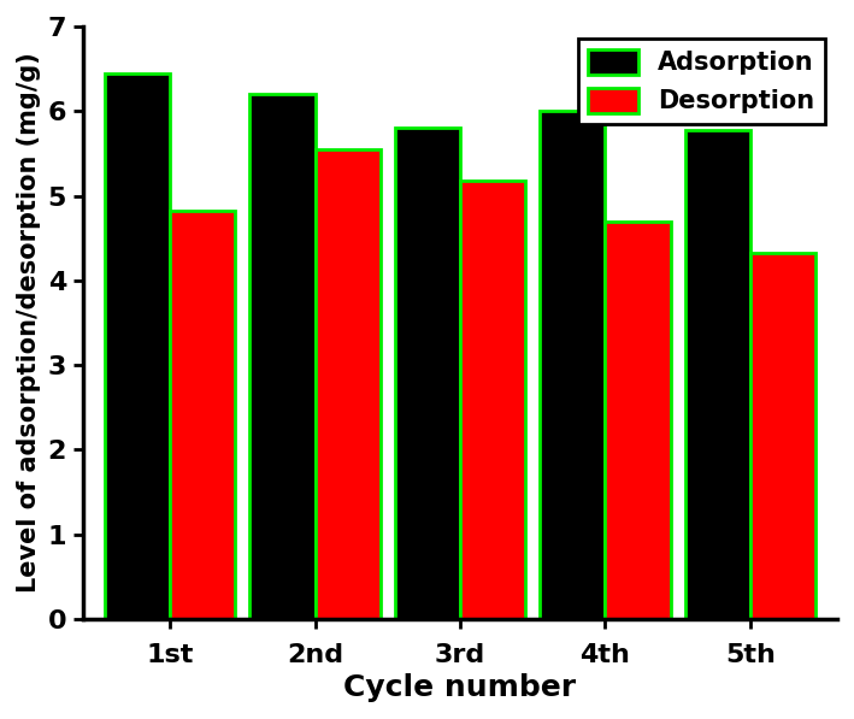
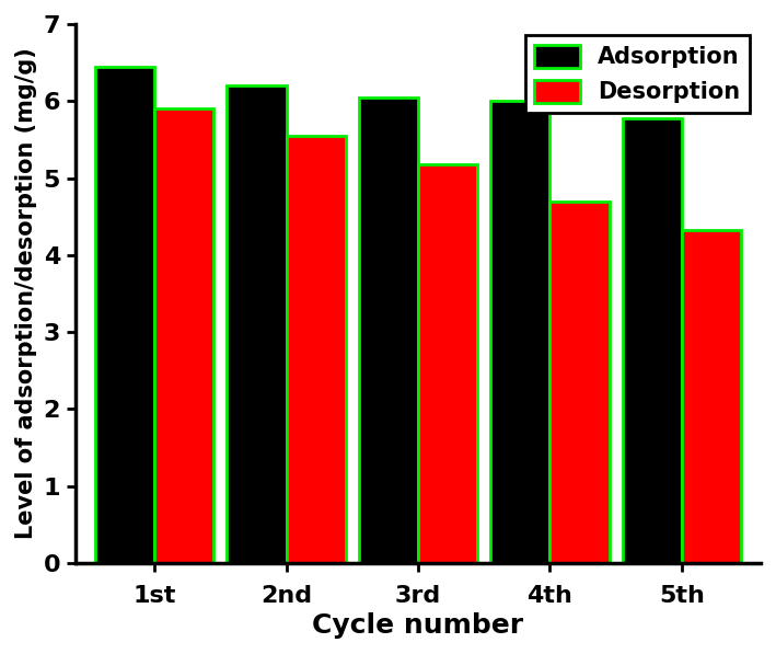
Desorption/1st: 4.82 -> 5.90
Adsorption/3rd: 5.80 -> 6.05
